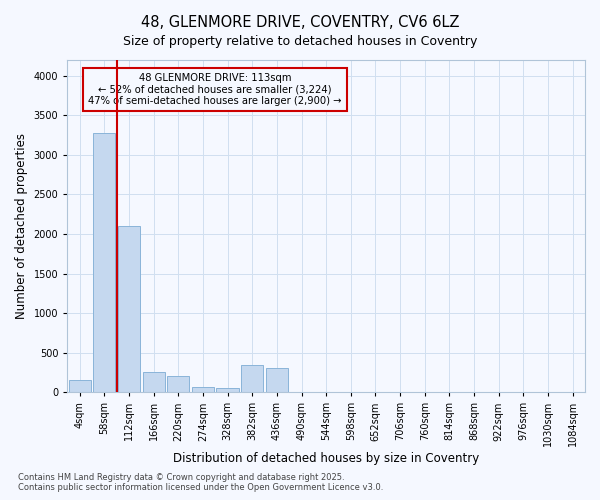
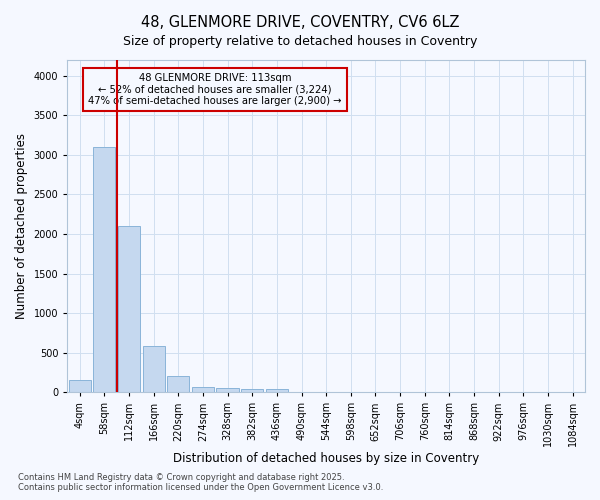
58sqm: 3280 -> 3100
166sqm: 260 -> 580
382sqm: 340 -> 40
436sqm: 300 -> 40
